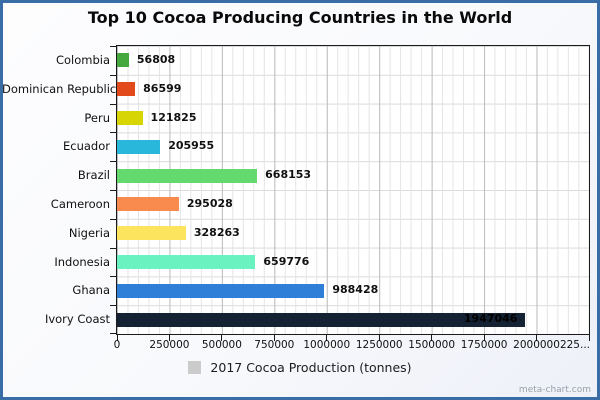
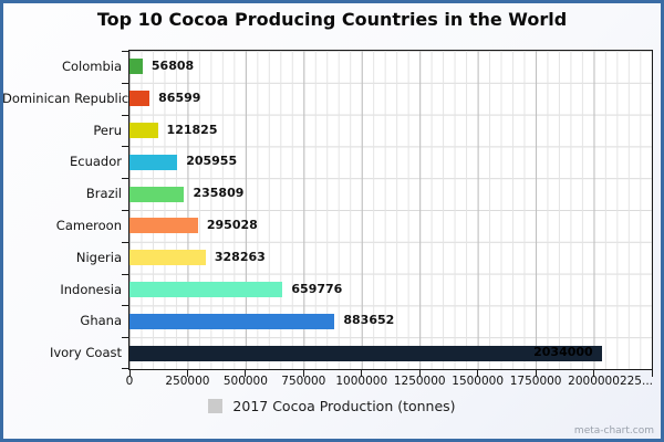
Brazil: 668153 -> 235809
Ghana: 988428 -> 883652
Ivory Coast: 1947046 -> 2034000
